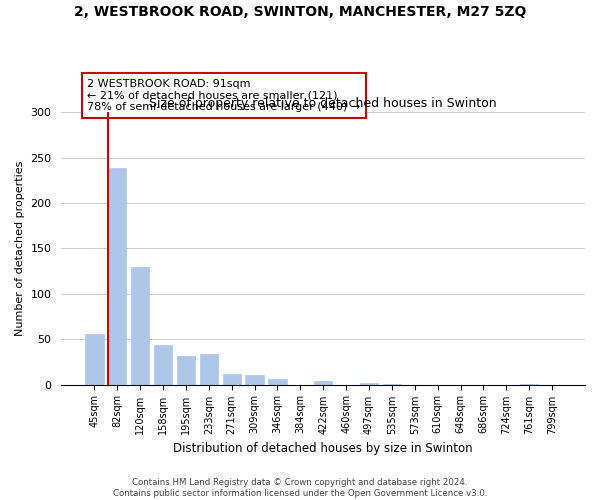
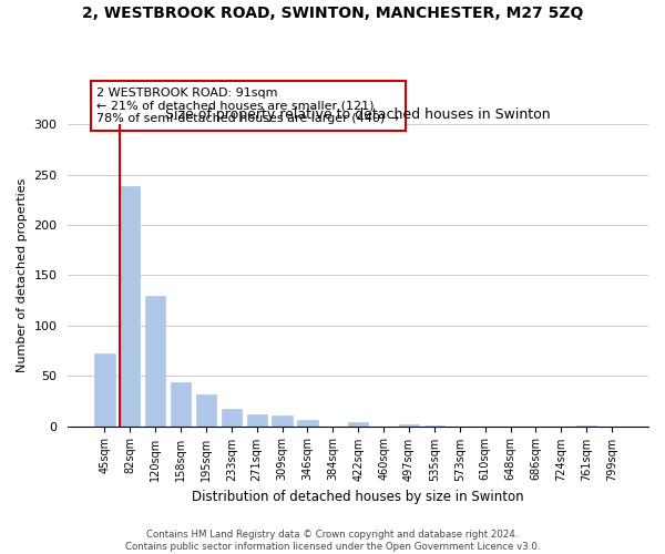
45sqm: 56 -> 72
233sqm: 34 -> 17
